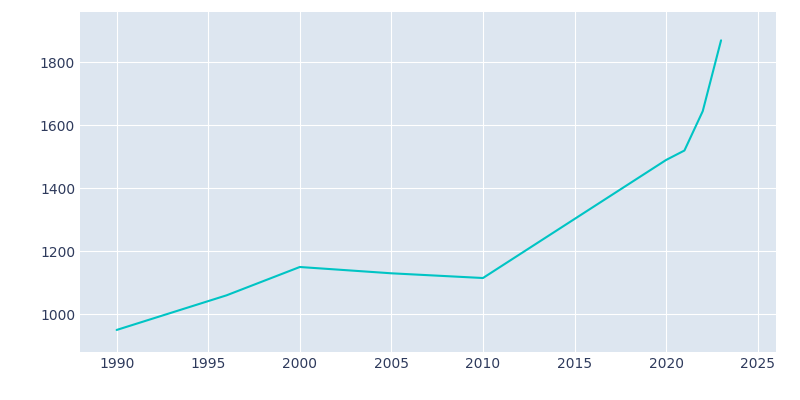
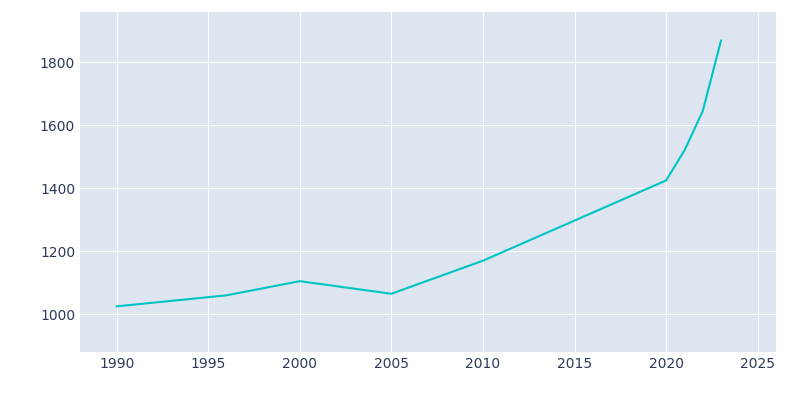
1990: 950 -> 1025
2000: 1150 -> 1105
2005: 1130 -> 1065
2010: 1115 -> 1170
2020: 1490 -> 1425
